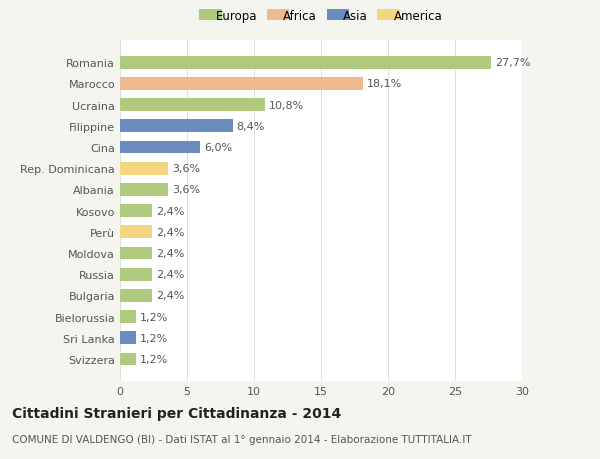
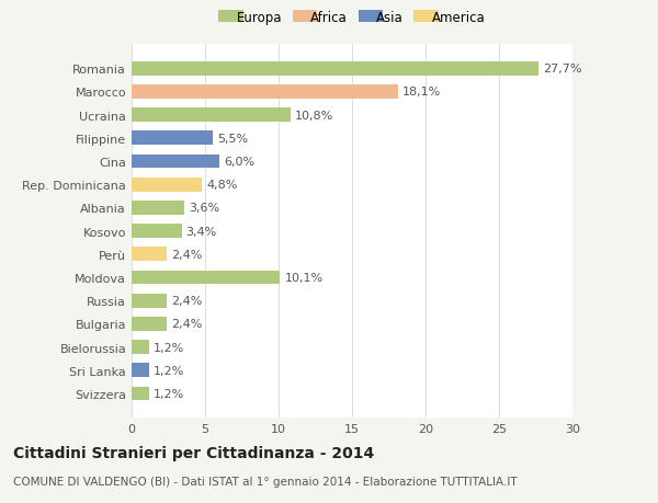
Filippine: 8,4% -> 5,5%
Rep. Dominicana: 3,6% -> 4,8%
Kosovo: 2,4% -> 3,4%
Moldova: 2,4% -> 10,1%
